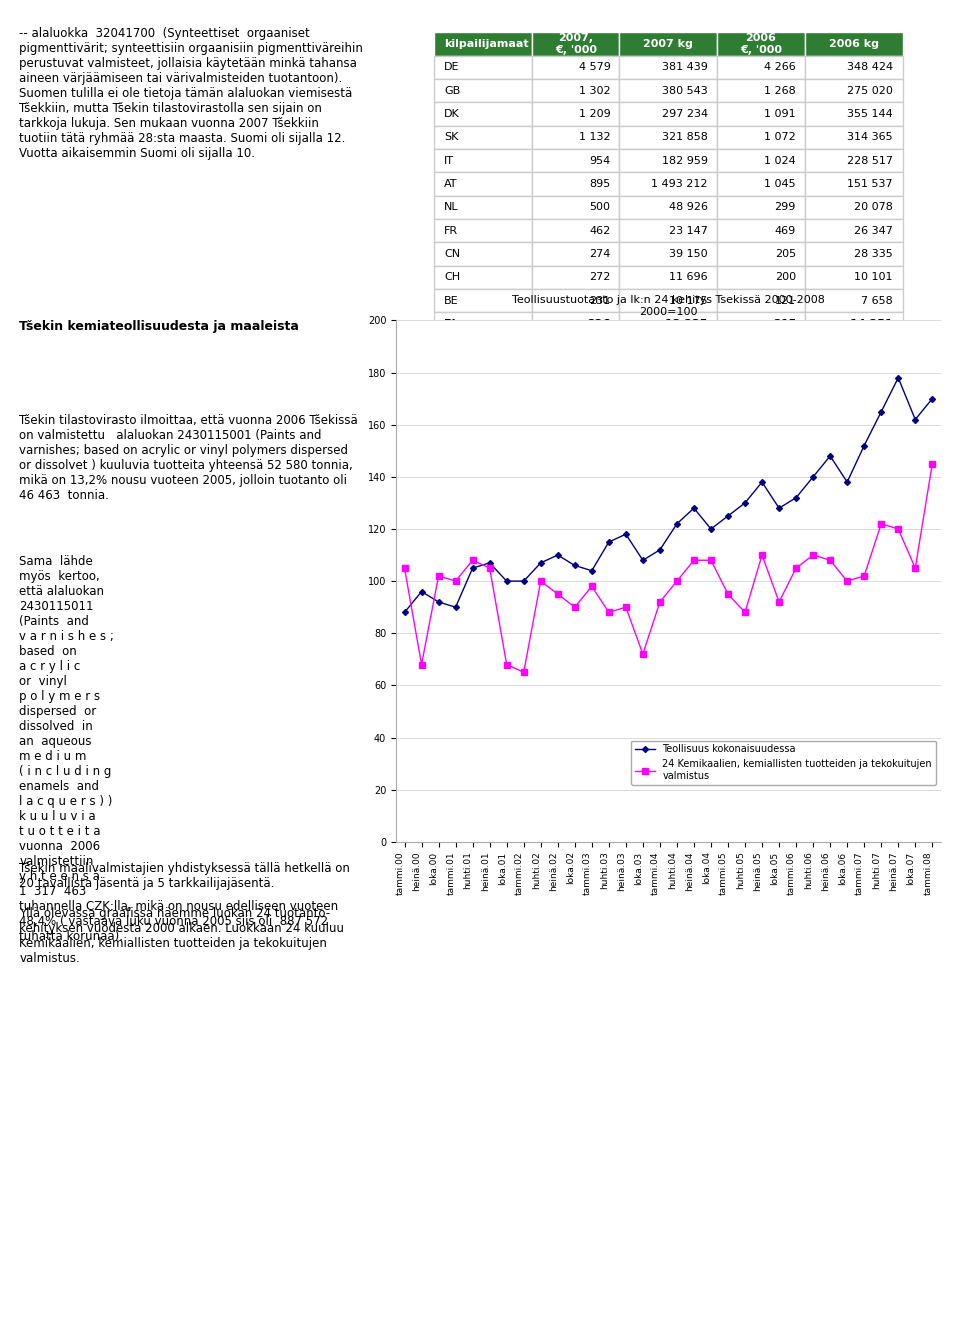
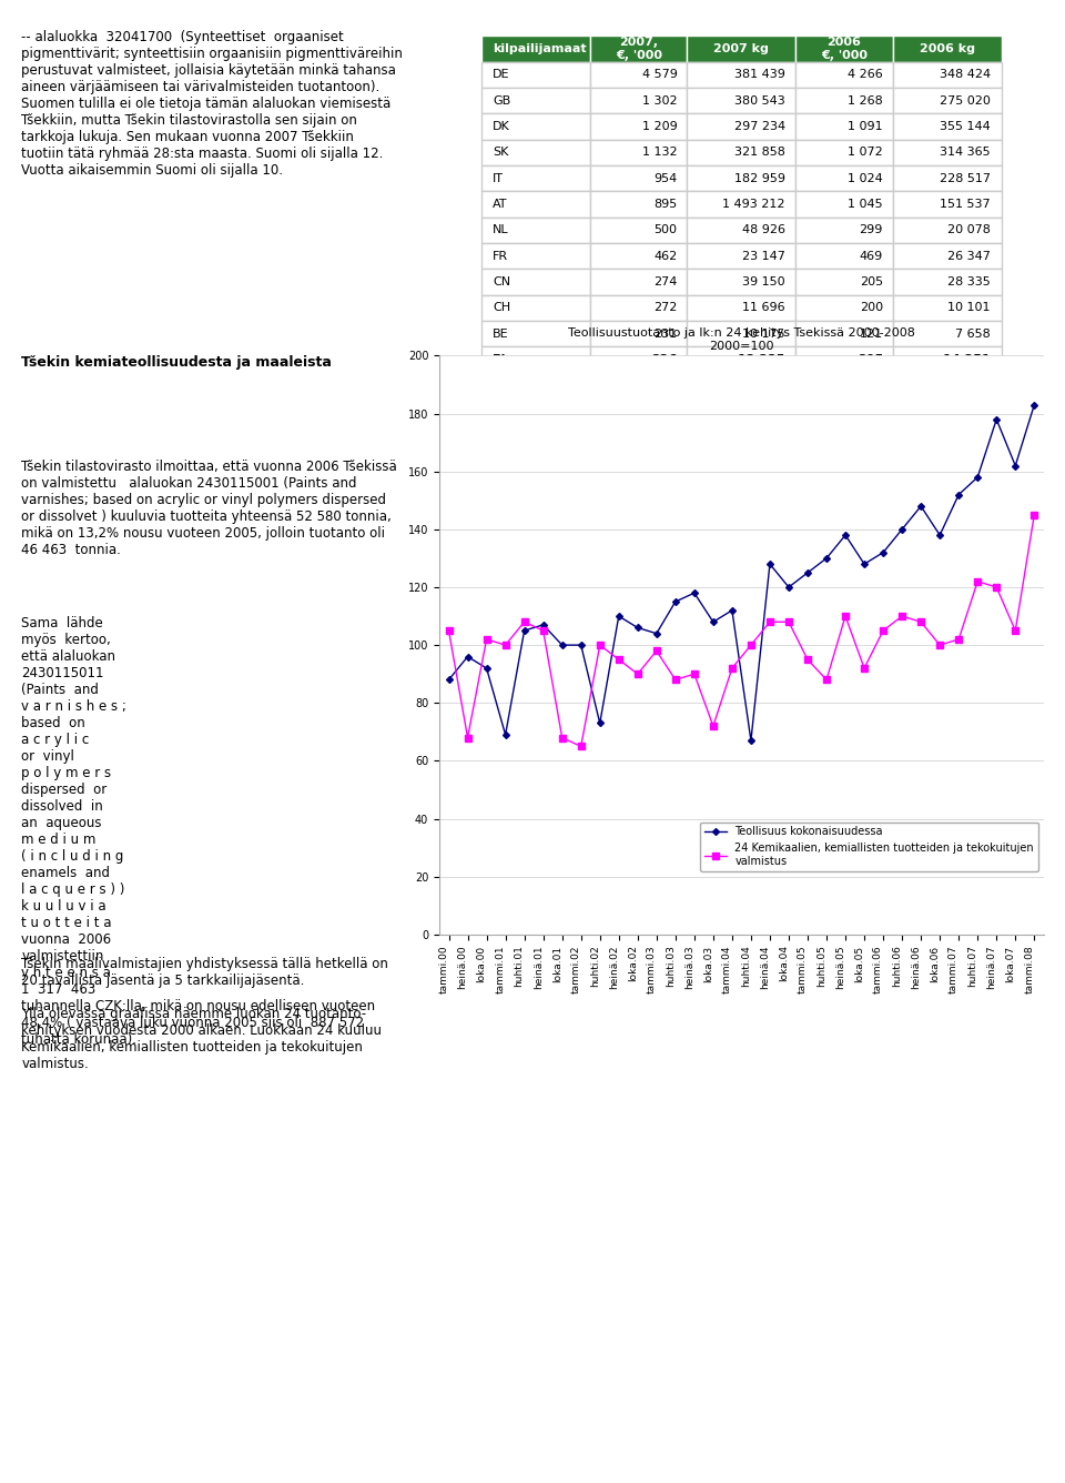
Teollisuus kokonaisuudessa/tammi.01: 90 -> 69
Teollisuus kokonaisuudessa/huhti.02: 107 -> 73
Teollisuus kokonaisuudessa/huhti.04: 122 -> 67
Teollisuus kokonaisuudessa/huhti.07: 165 -> 158
Teollisuus kokonaisuudessa/tammi.08: 170 -> 183
